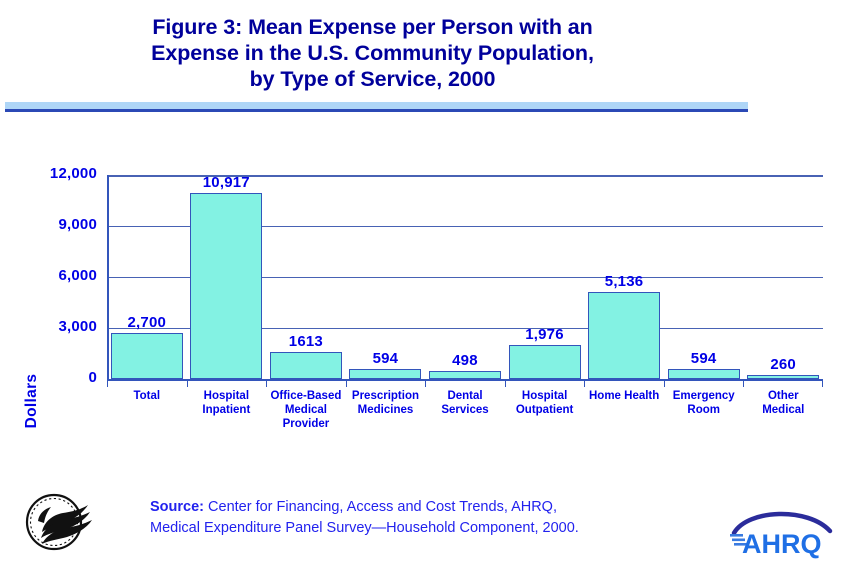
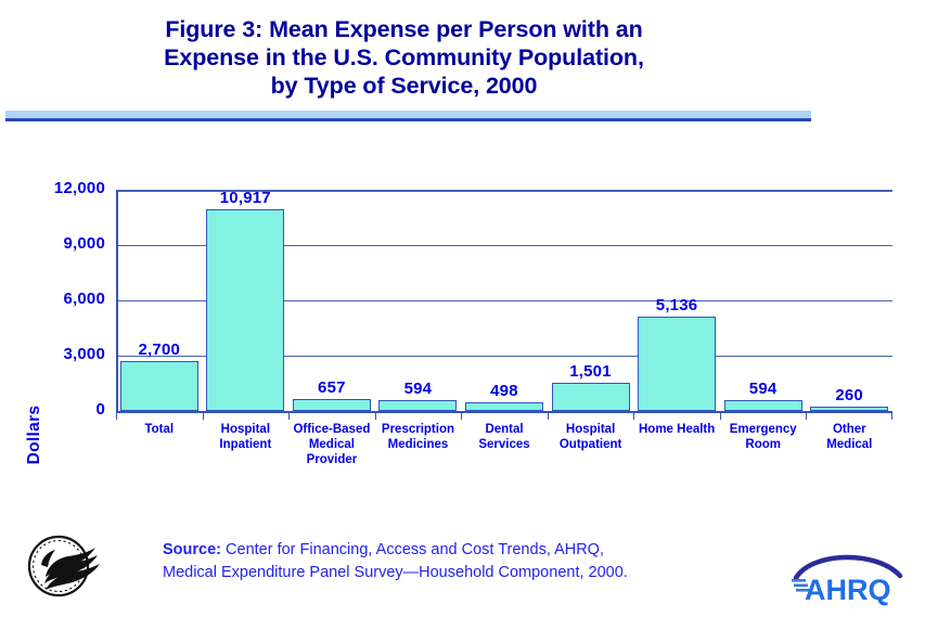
Office-Based Medical Provider: 1613 -> 657
Hospital Outpatient: 1,976 -> 1,501
